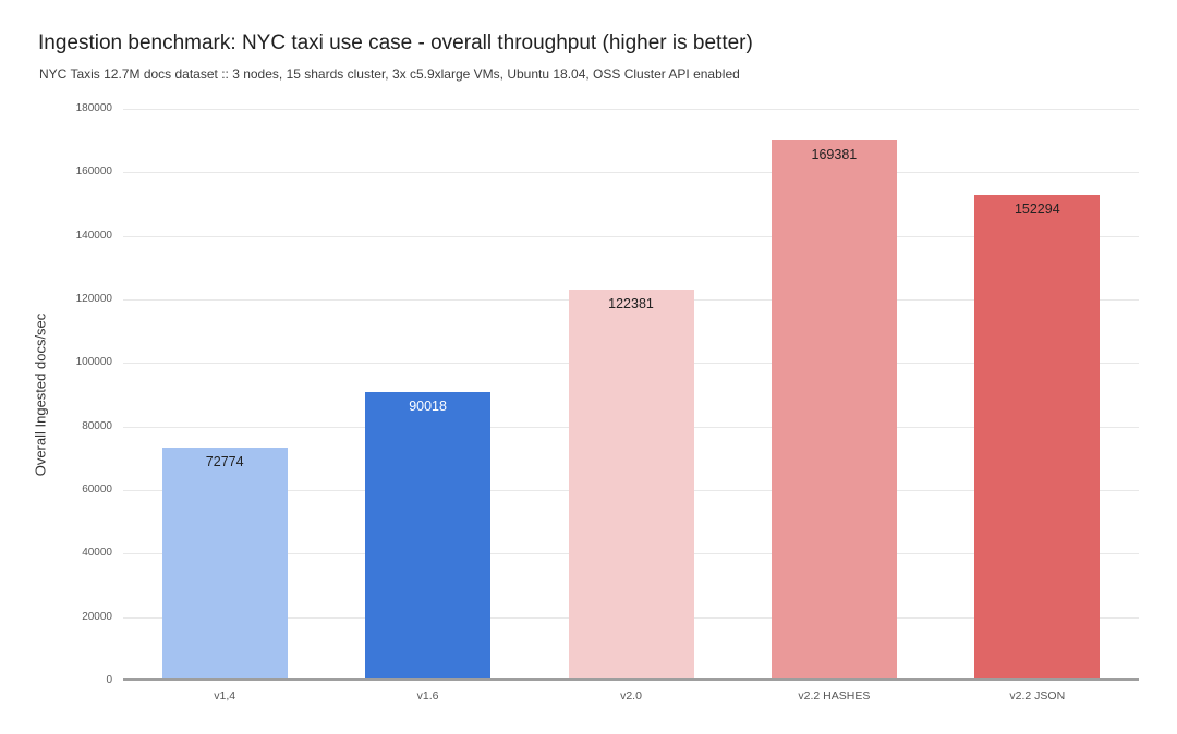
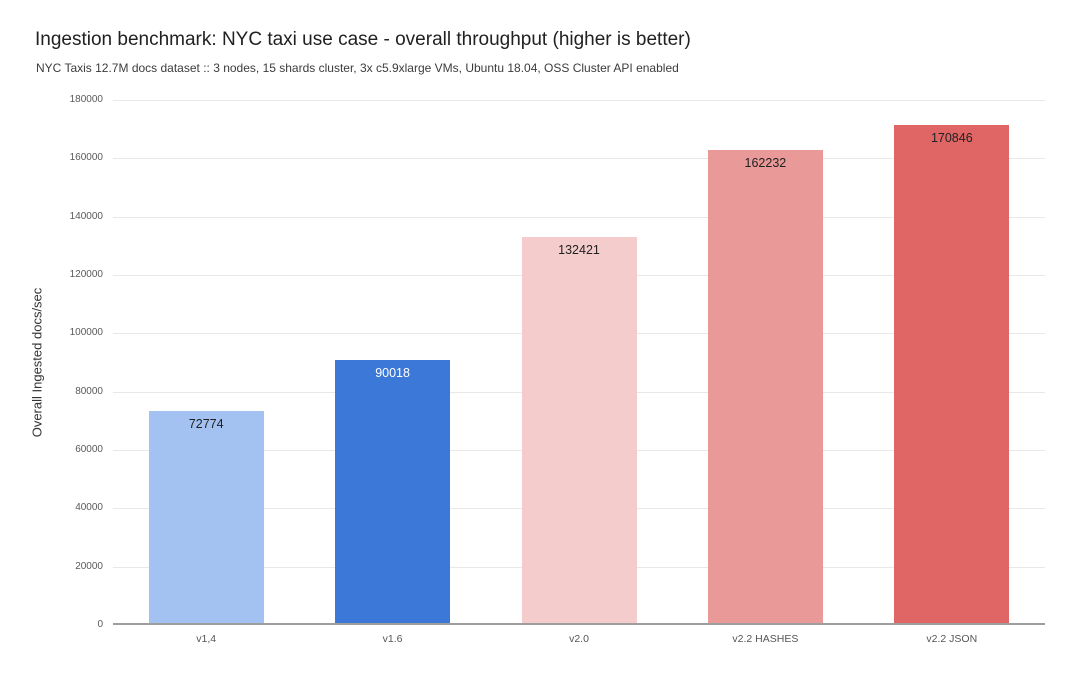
v2.0: 122381 -> 132421
v2.2 HASHES: 169381 -> 162232
v2.2 JSON: 152294 -> 170846
